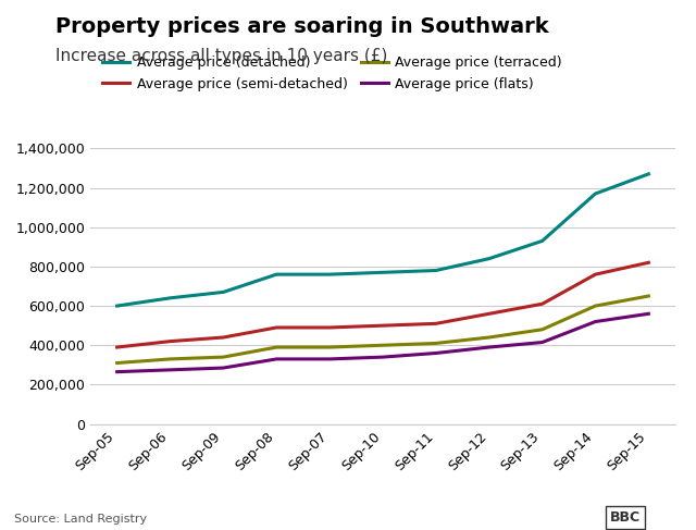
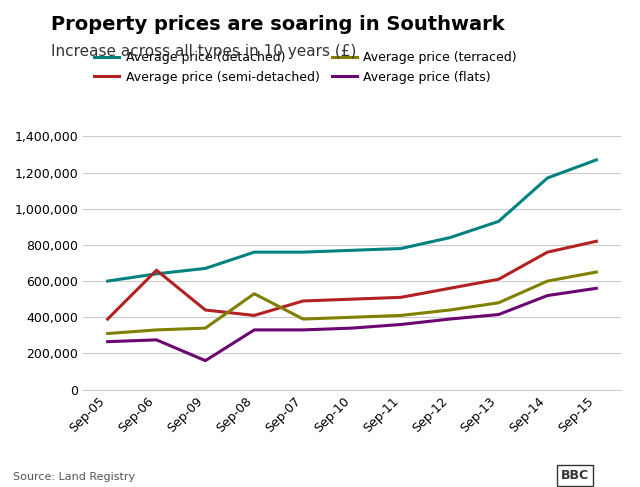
Average price (semi-detached)/Sep-06: 420,000 -> 660,000
Average price (flats)/Sep-09: 280,000 -> 160,000
Average price (semi-detached)/Sep-08: 490,000 -> 410,000
Average price (terraced)/Sep-08: 390,000 -> 530,000
